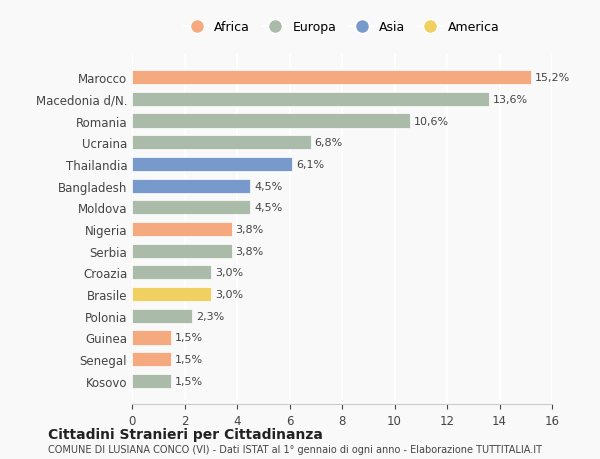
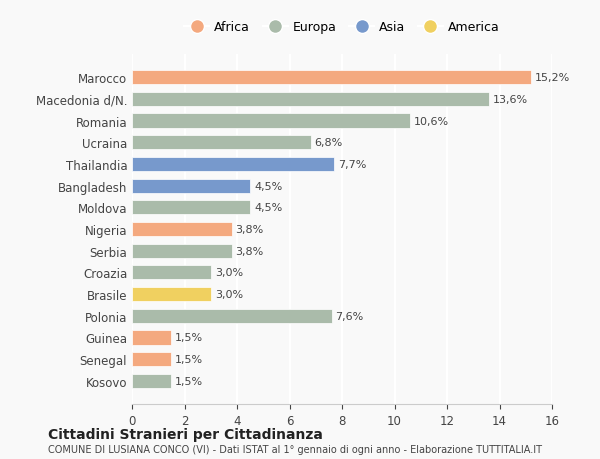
Thailandia: 6,1% -> 7,7%
Polonia: 2,3% -> 7,6%
